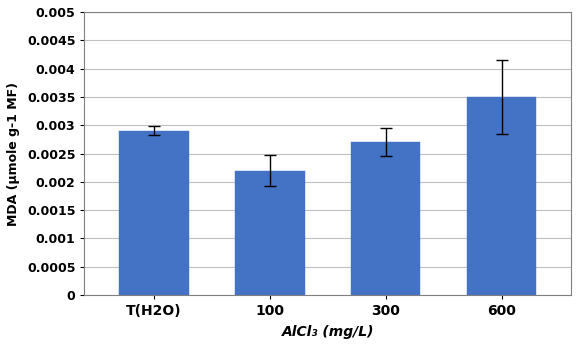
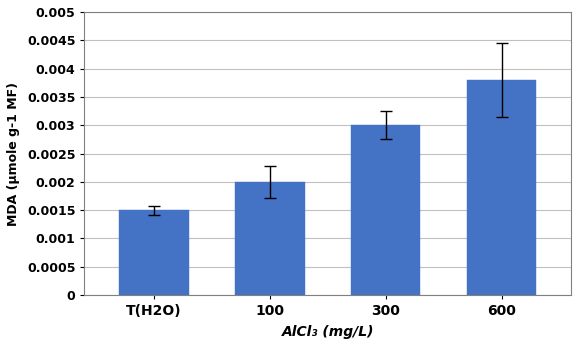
T(H2O): 0.0029 -> 0.0015
100: 0.0022 -> 0.0020
300: 0.0027 -> 0.0030
600: 0.0035 -> 0.0038
